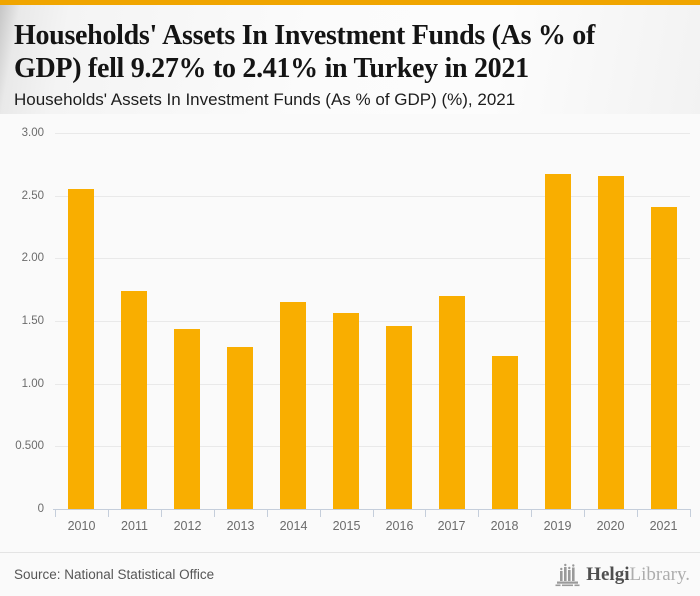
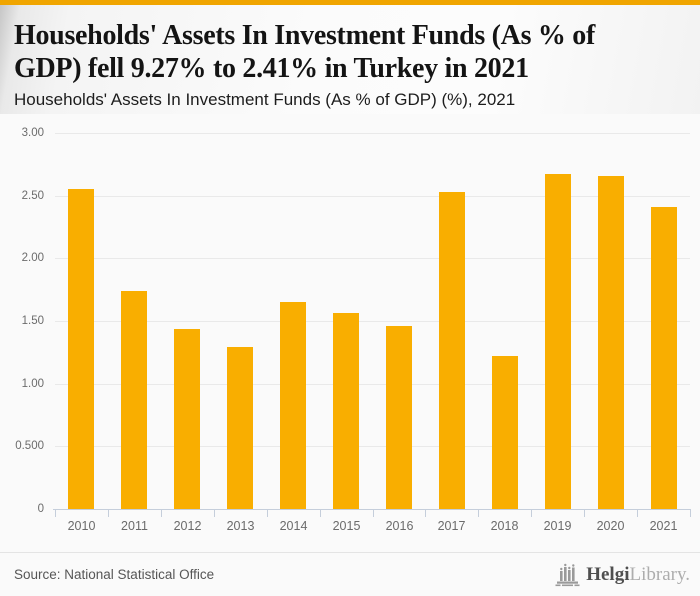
2017: 1.70 -> 2.53
